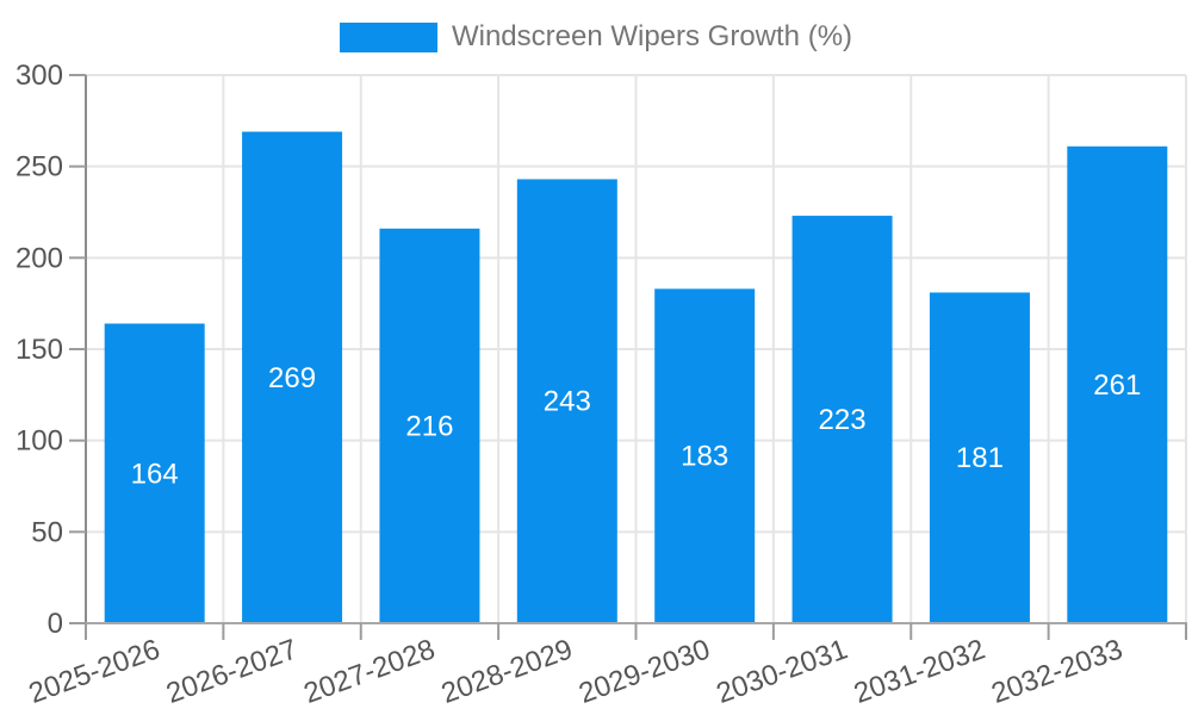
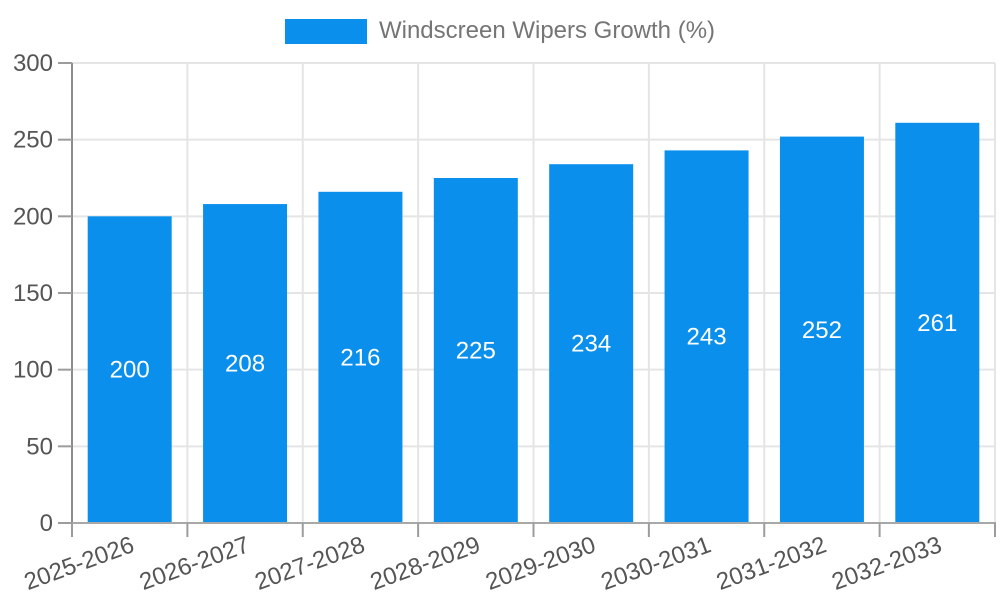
2025-2026: 164 -> 200
2026-2027: 269 -> 208
2028-2029: 243 -> 225
2029-2030: 183 -> 234
2030-2031: 223 -> 243
2031-2032: 181 -> 252
